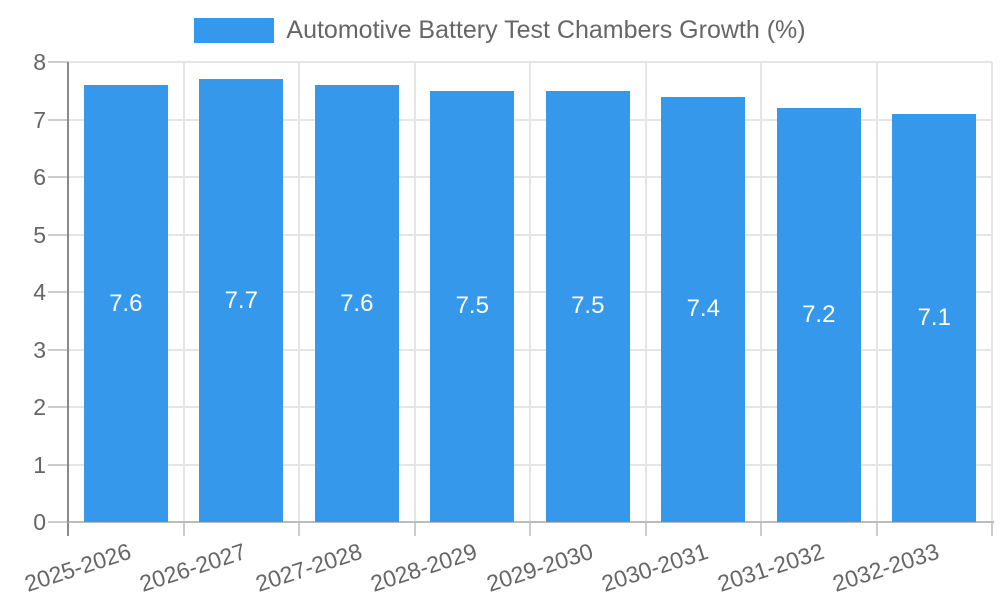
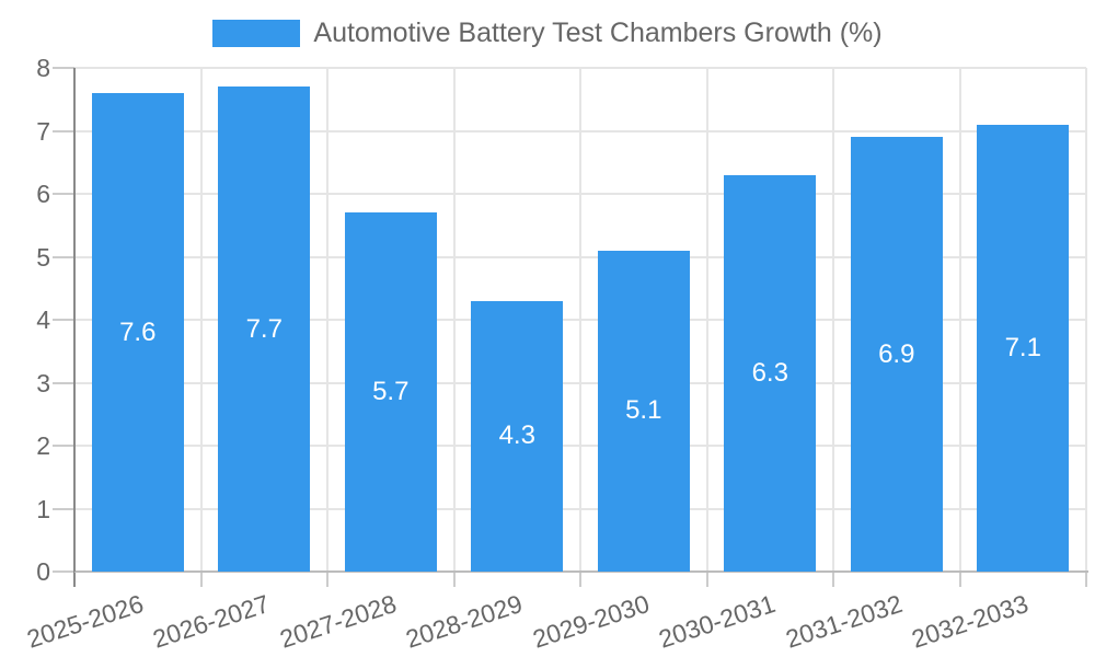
2027-2028: 7.6 -> 5.7
2028-2029: 7.5 -> 4.3
2029-2030: 7.5 -> 5.1
2030-2031: 7.4 -> 6.3
2031-2032: 7.2 -> 6.9
